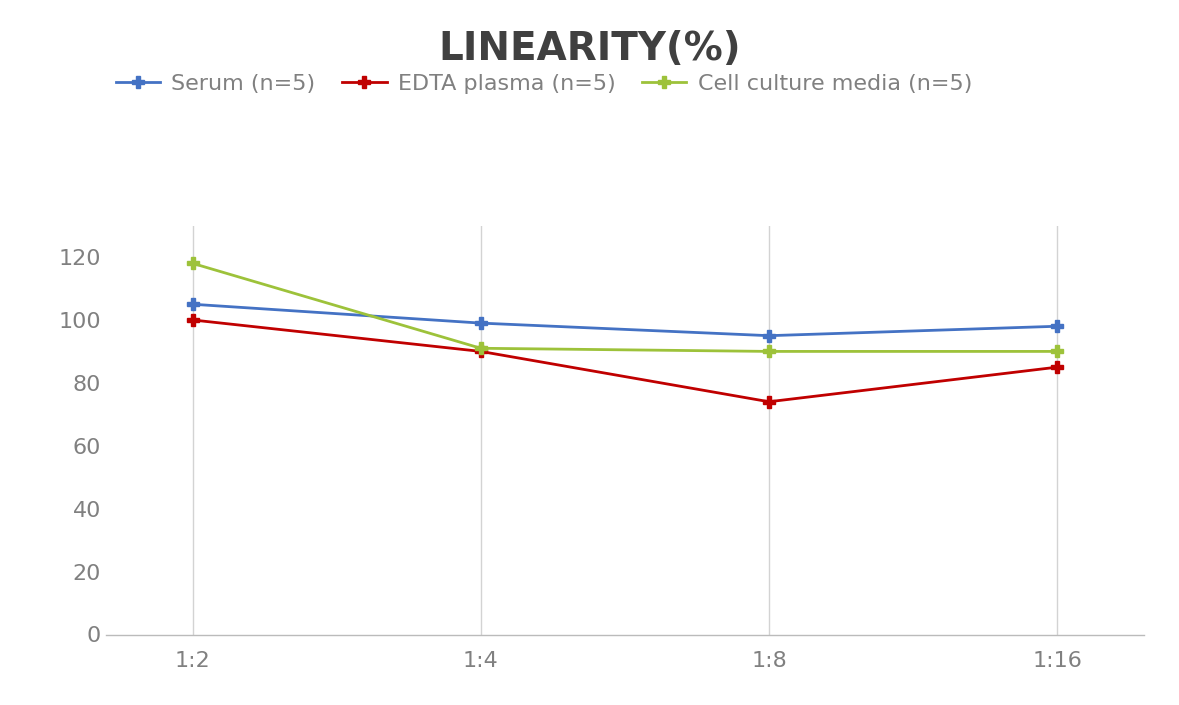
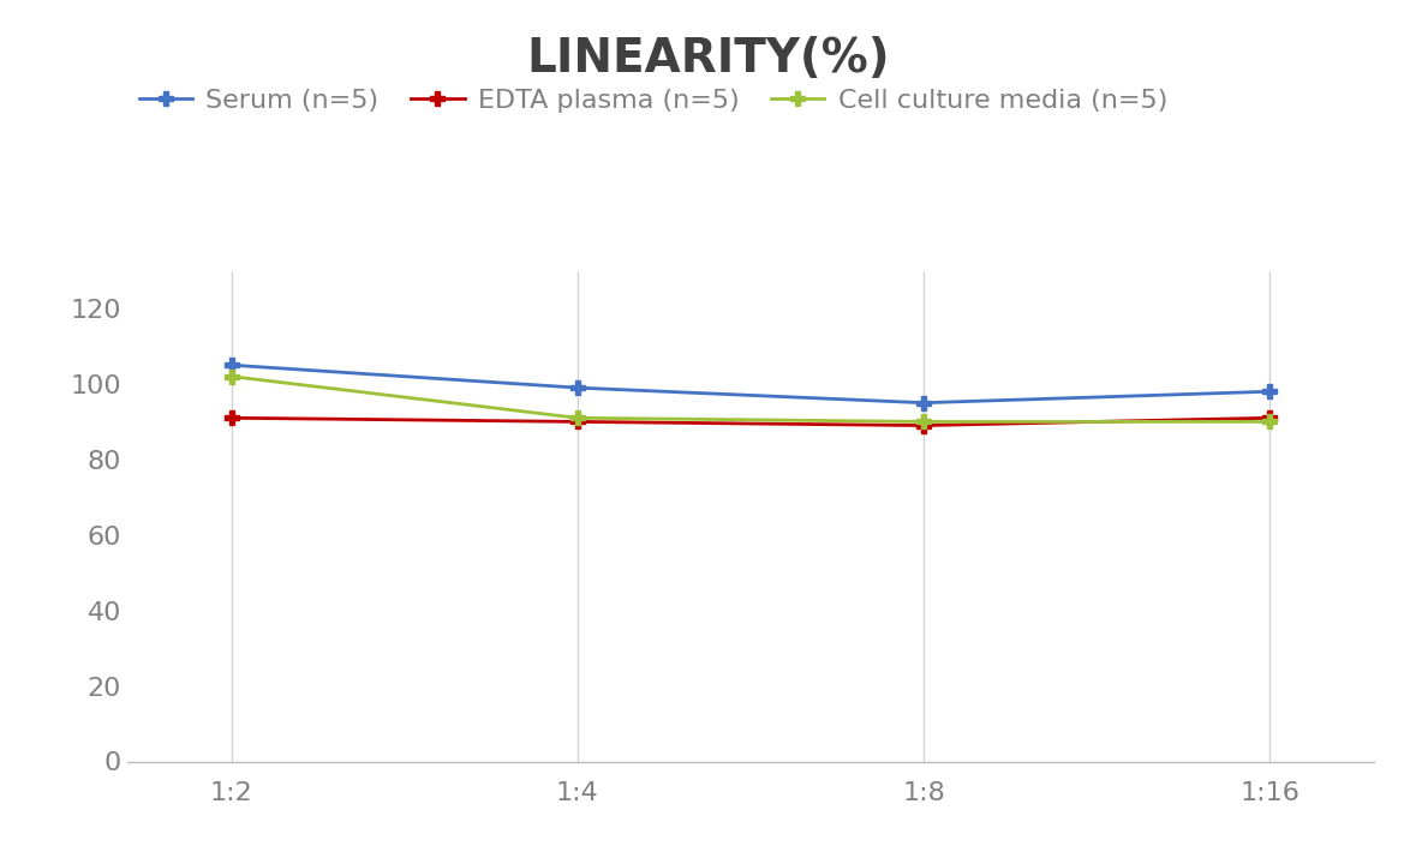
EDTA plasma (n=5)/1:2: 100 -> 91
Cell culture media (n=5)/1:2: 118 -> 102
EDTA plasma (n=5)/1:8: 74 -> 89
EDTA plasma (n=5)/1:16: 85 -> 91
